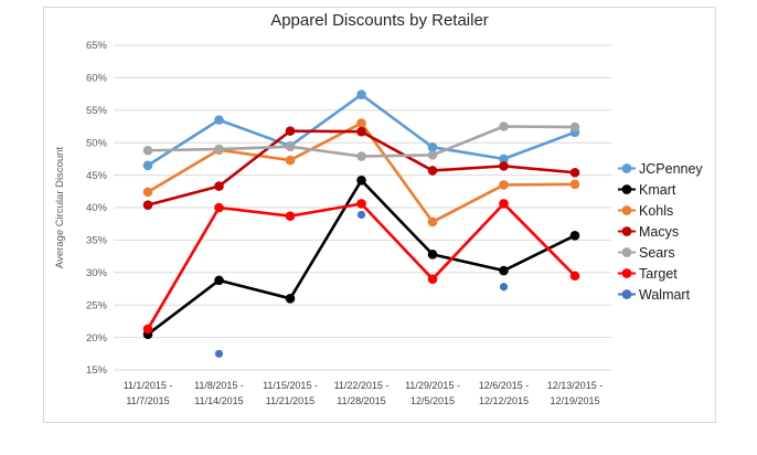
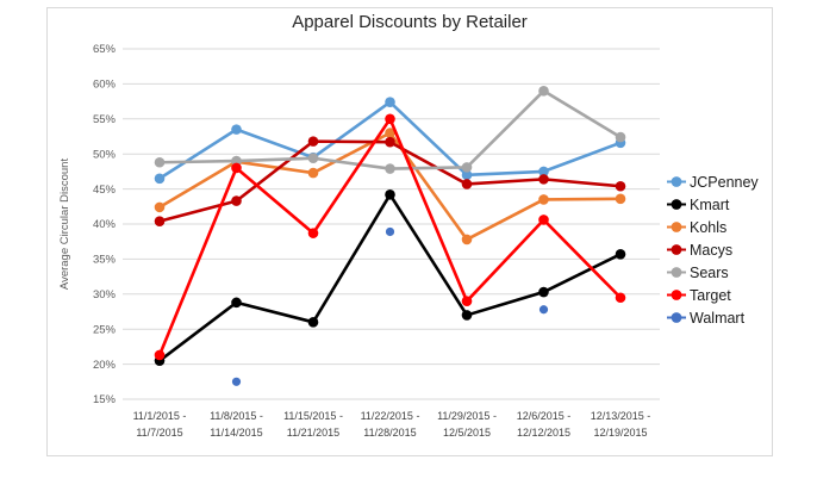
Target/11/8/2015 - 11/14/2015: 40% -> 48%
Target/11/22/2015 - 11/28/2015: 41% -> 55%
JCPenney/11/29/2015 - 12/5/2015: 49% -> 47%
Kmart/11/29/2015 - 12/5/2015: 33% -> 27%
Sears/12/6/2015 - 12/12/2015: 52% -> 59%
